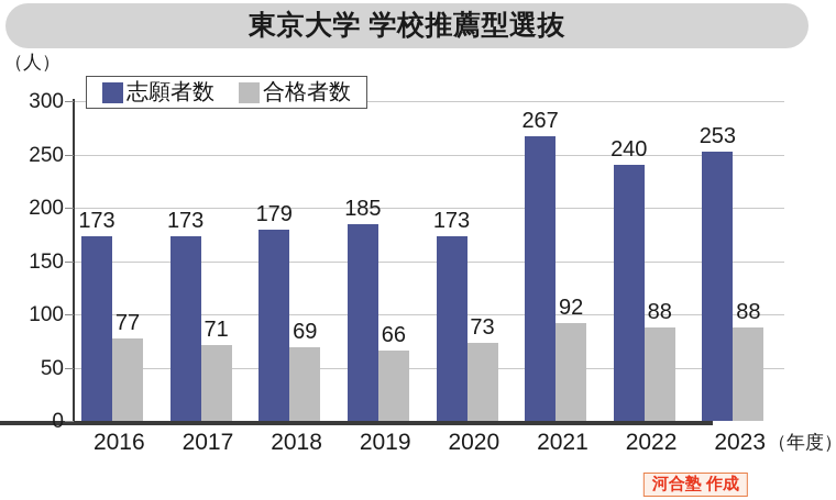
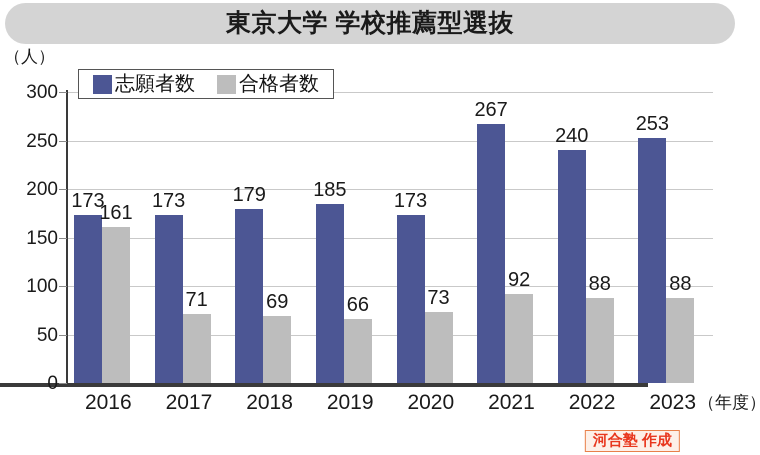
合格者数/2016: 77 -> 161
